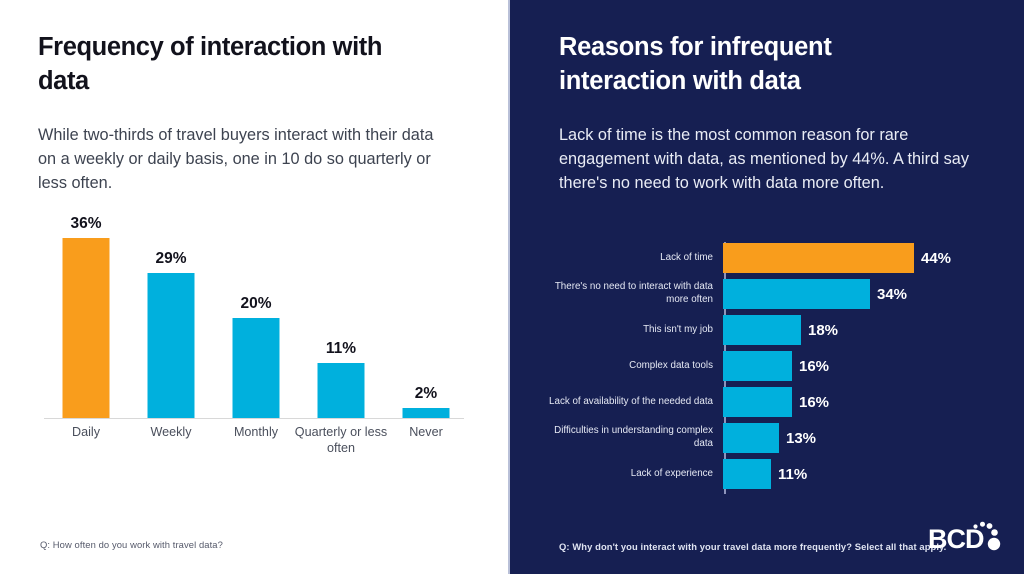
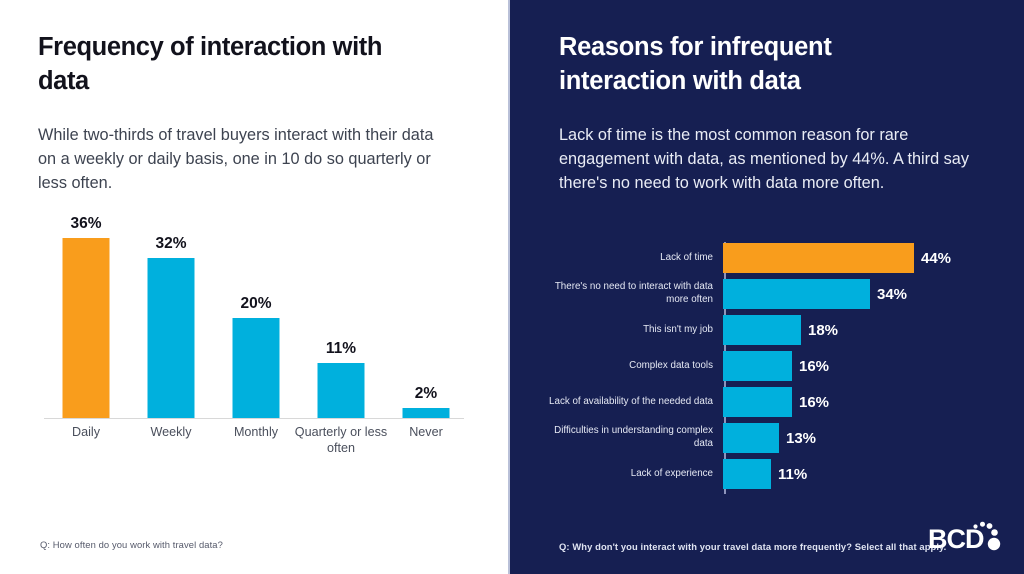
Frequency of interaction with data/Weekly: 29% -> 32%
